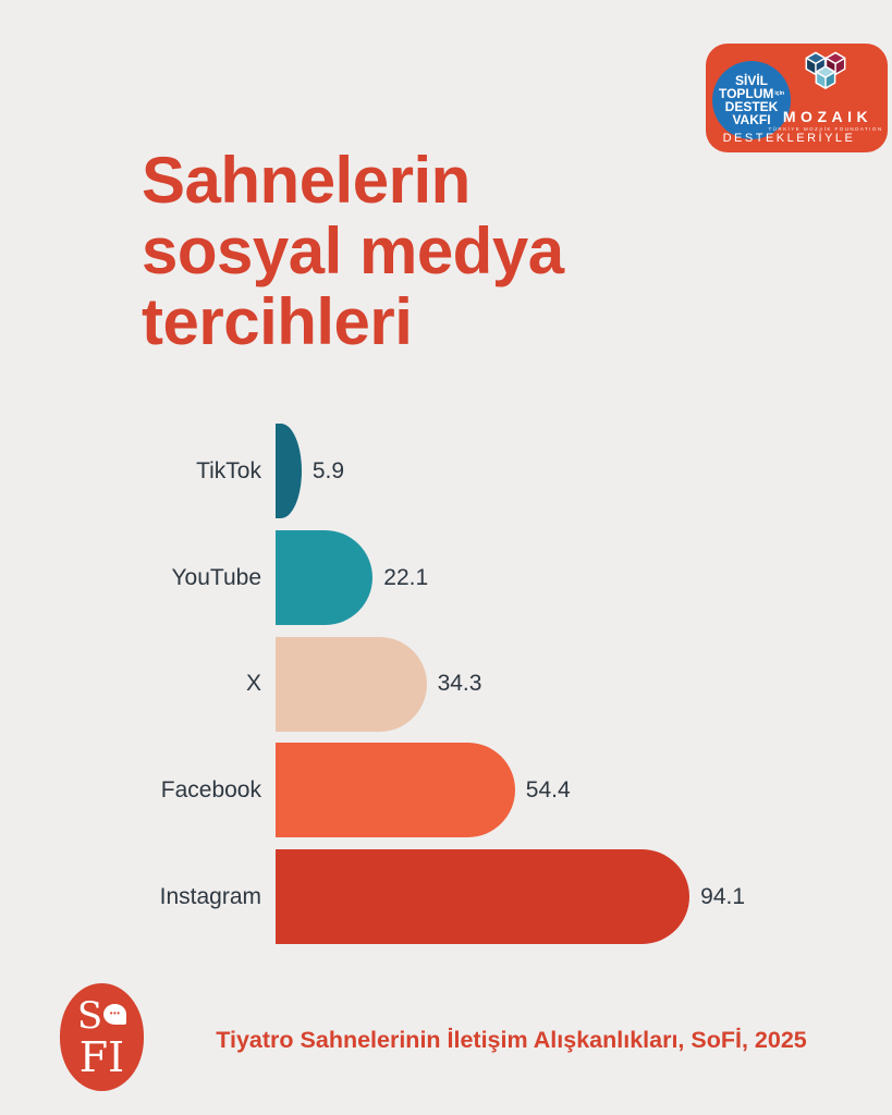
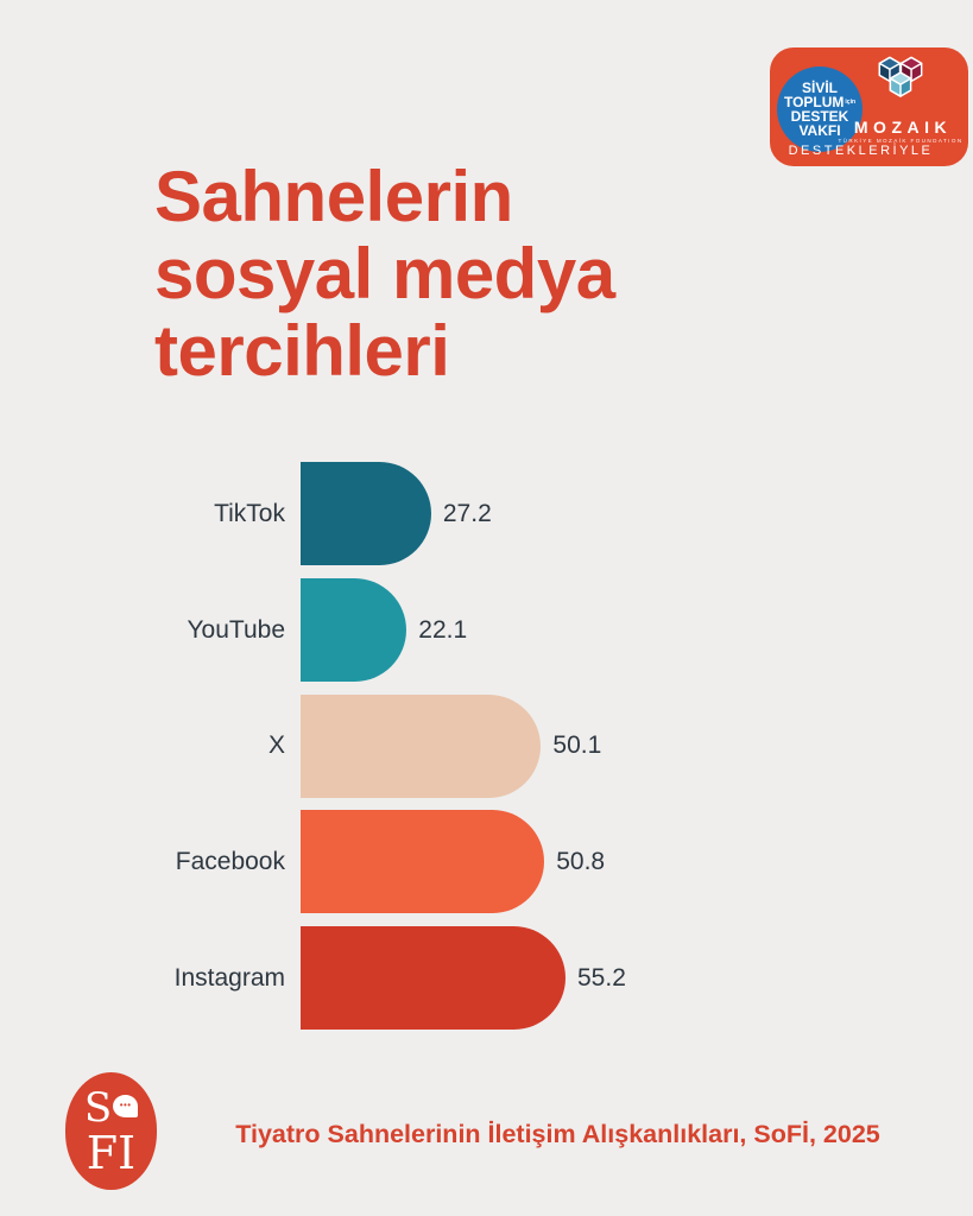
TikTok: 5.9 -> 27.2
X: 34.3 -> 50.1
Facebook: 54.4 -> 50.8
Instagram: 94.1 -> 55.2
